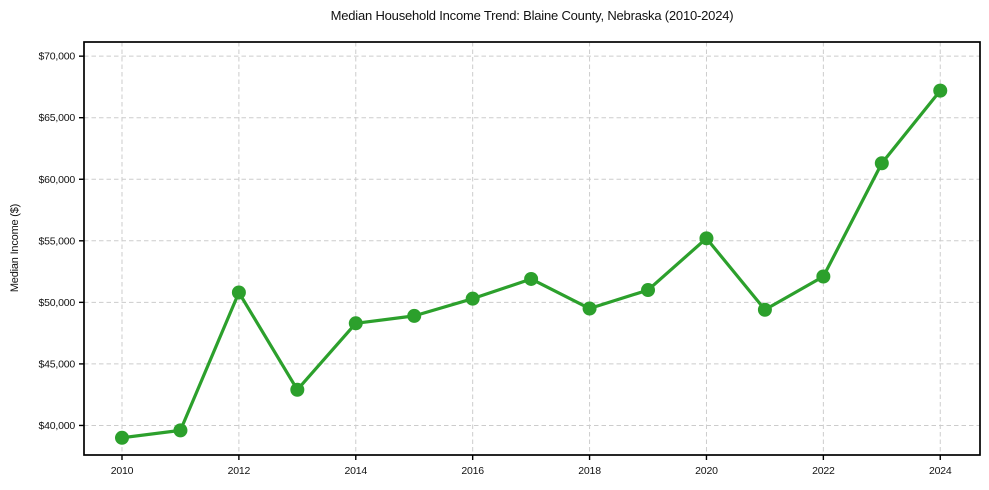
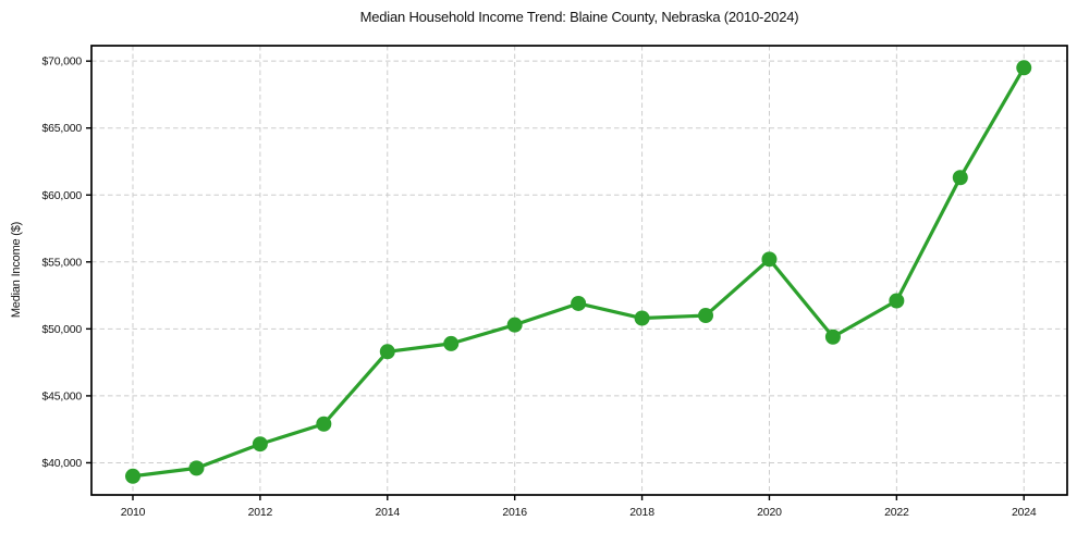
2012: $50800 -> $41400
2018: $49500 -> $50800
2024: $67200 -> $69500
